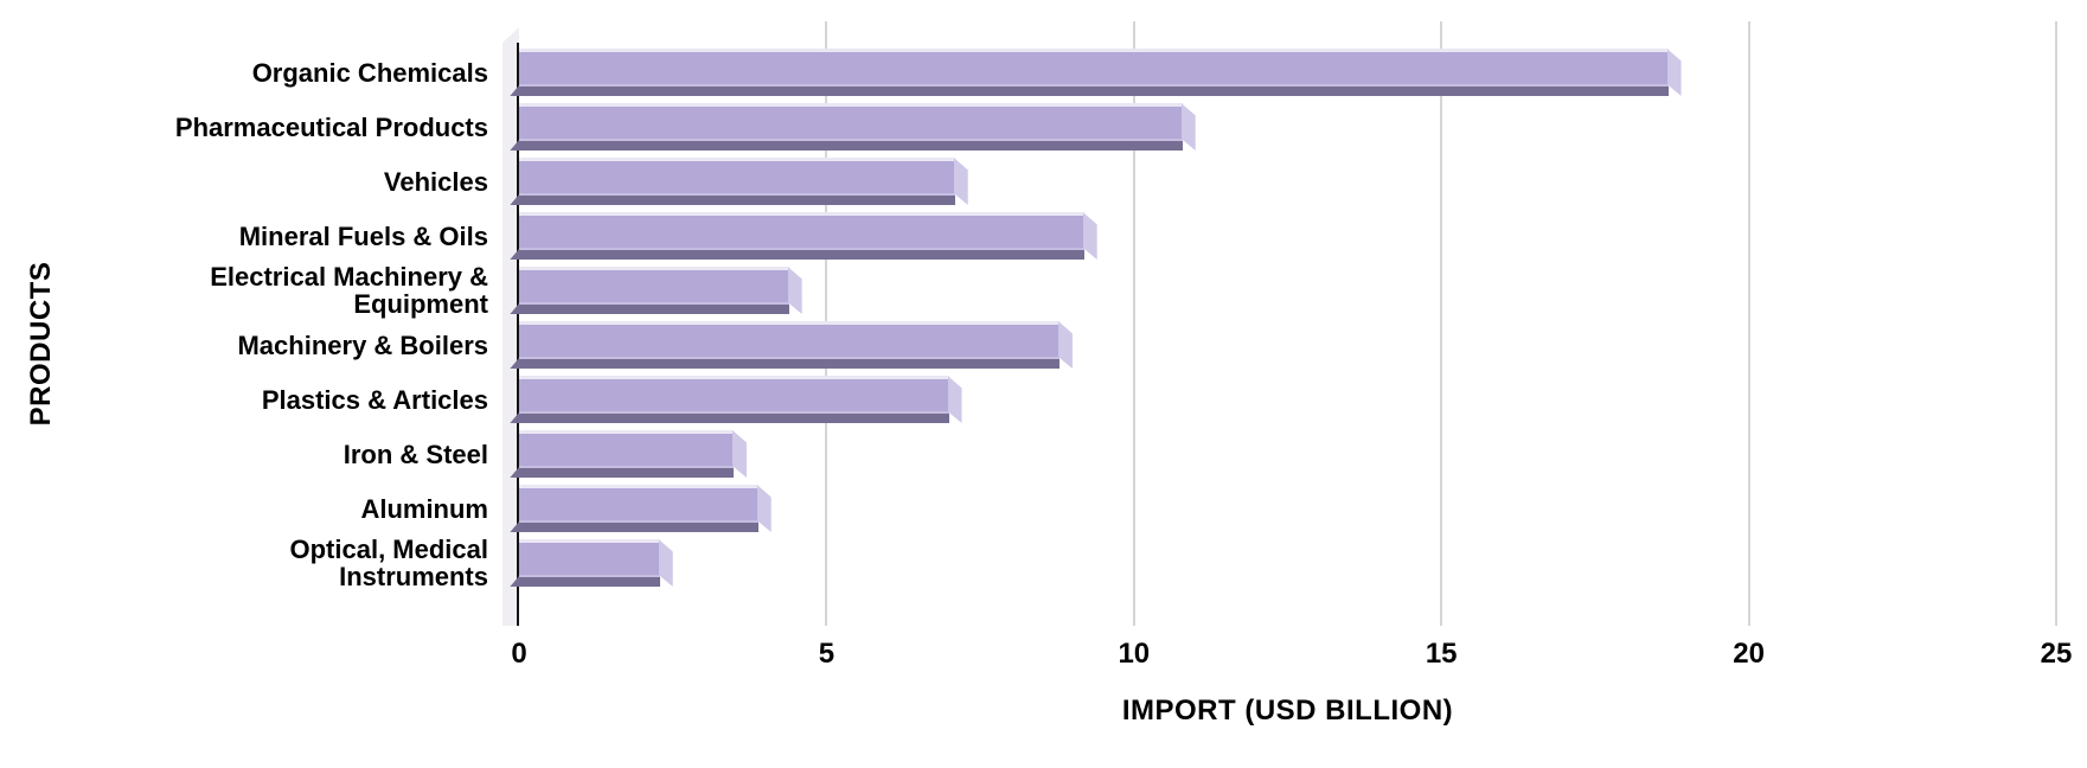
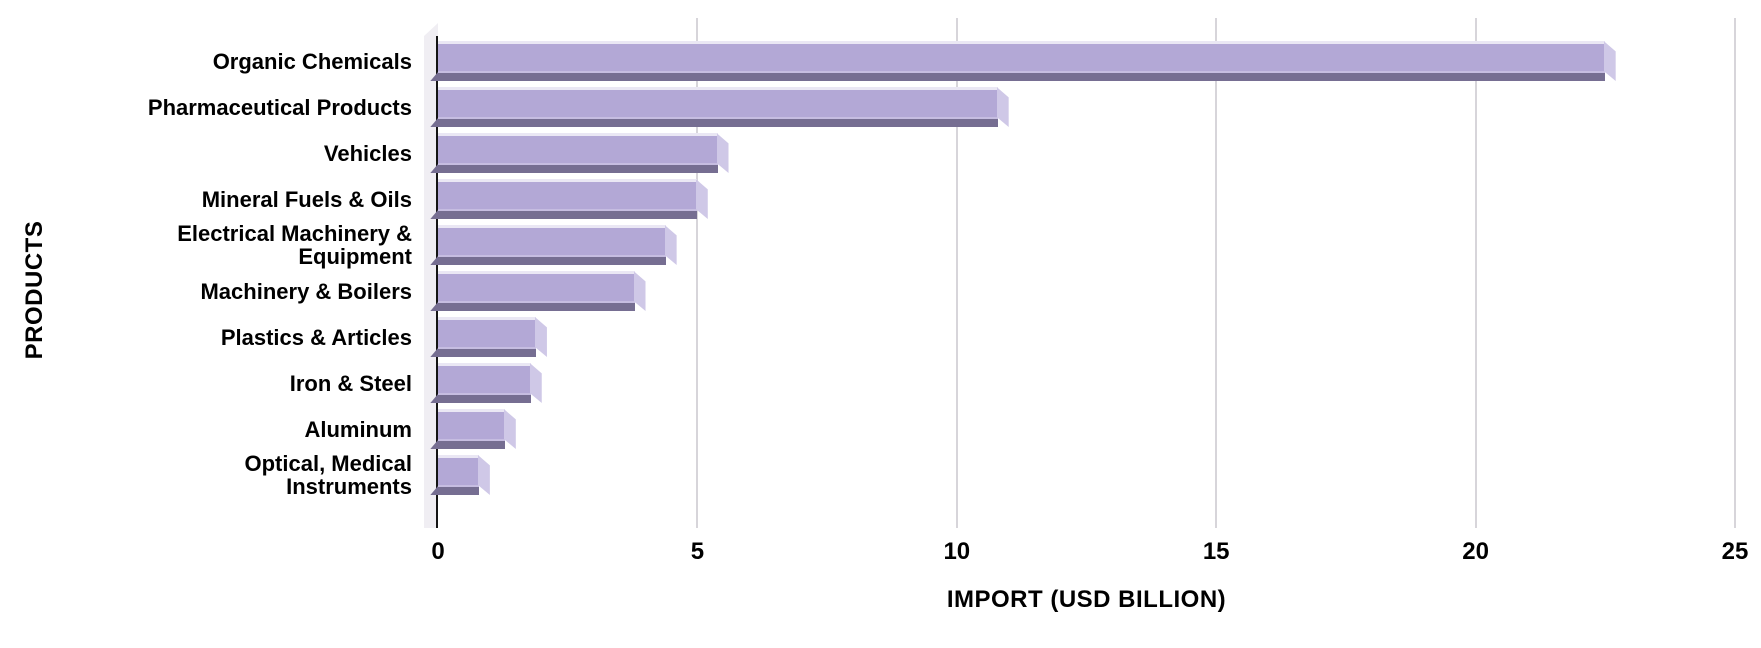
Organic Chemicals: 18.9 -> 22.7
Vehicles: 7.3 -> 5.6
Mineral Fuels & Oils: 9.4 -> 5.2
Machinery & Boilers: 9.0 -> 4.0
Plastics & Articles: 7.2 -> 2.1
Iron & Steel: 3.7 -> 2.0
Aluminum: 4.1 -> 1.5
Optical, Medical Instruments: 2.5 -> 1.0
